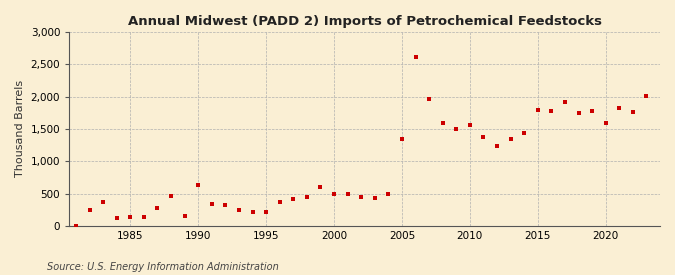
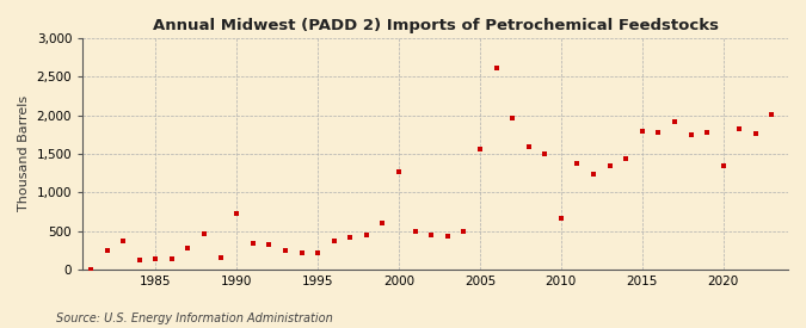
1990: 630 -> 720
2000: 500 -> 1,260
2005: 1,340 -> 1,560
2010: 1,560 -> 660
2020: 1,590 -> 1,340
